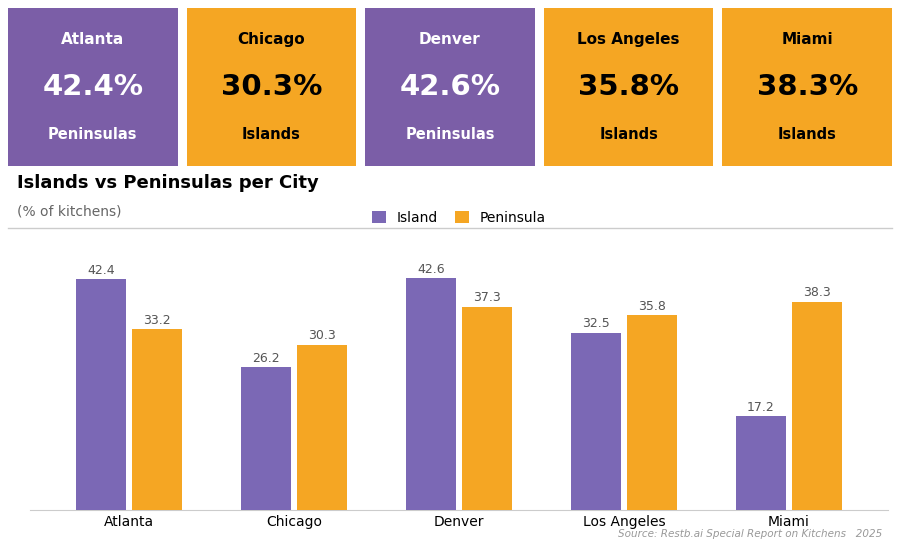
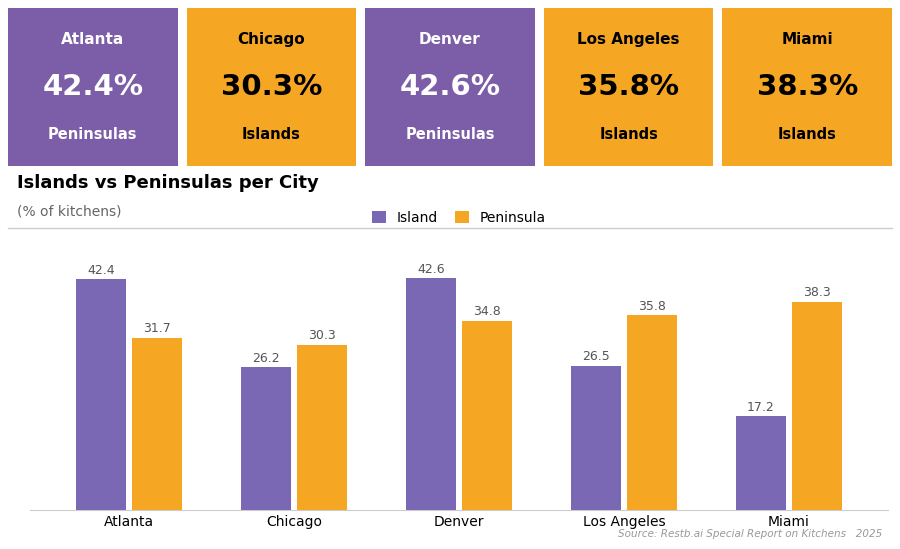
Peninsula/Atlanta: 33.2 -> 31.7
Peninsula/Denver: 37.3 -> 34.8
Island/Los Angeles: 32.5 -> 26.5
